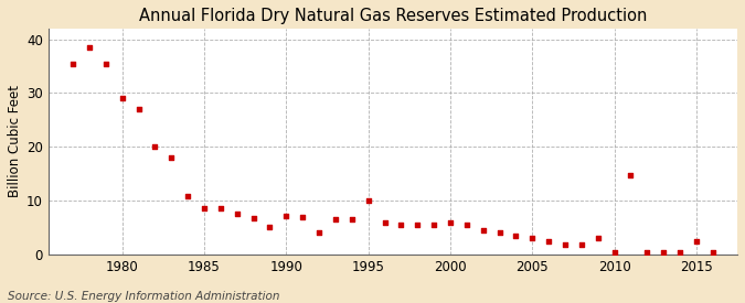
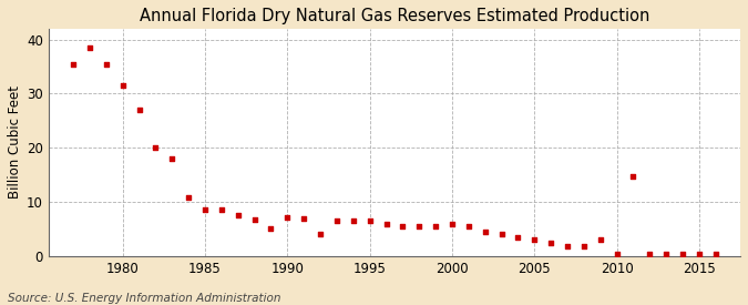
1980: 29.0 -> 31.5
1995: 10.0 -> 6.5
2015: 2.5 -> 0.3
